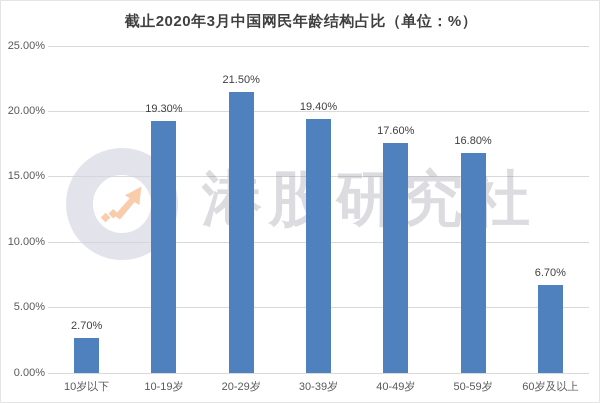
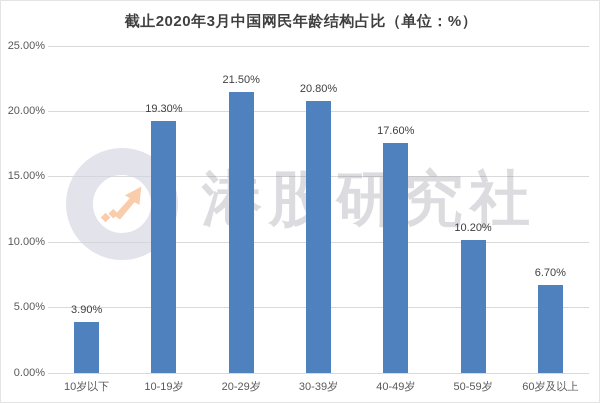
10岁以下: 2.70% -> 3.90%
30-39岁: 19.40% -> 20.80%
50-59岁: 16.80% -> 10.20%
